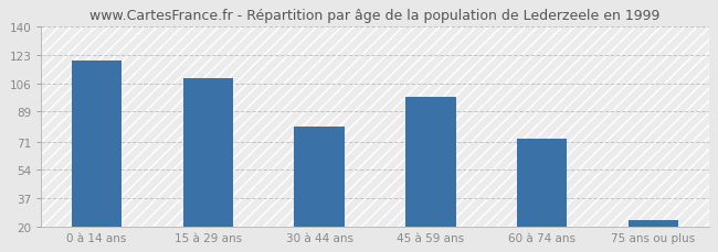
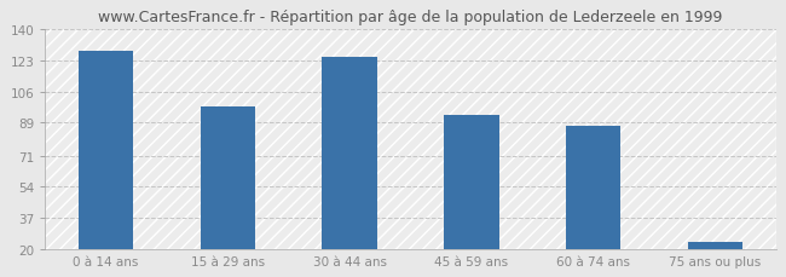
0 à 14 ans: 120 -> 128
15 à 29 ans: 109 -> 98
30 à 44 ans: 80 -> 125
45 à 59 ans: 98 -> 93
60 à 74 ans: 73 -> 87
